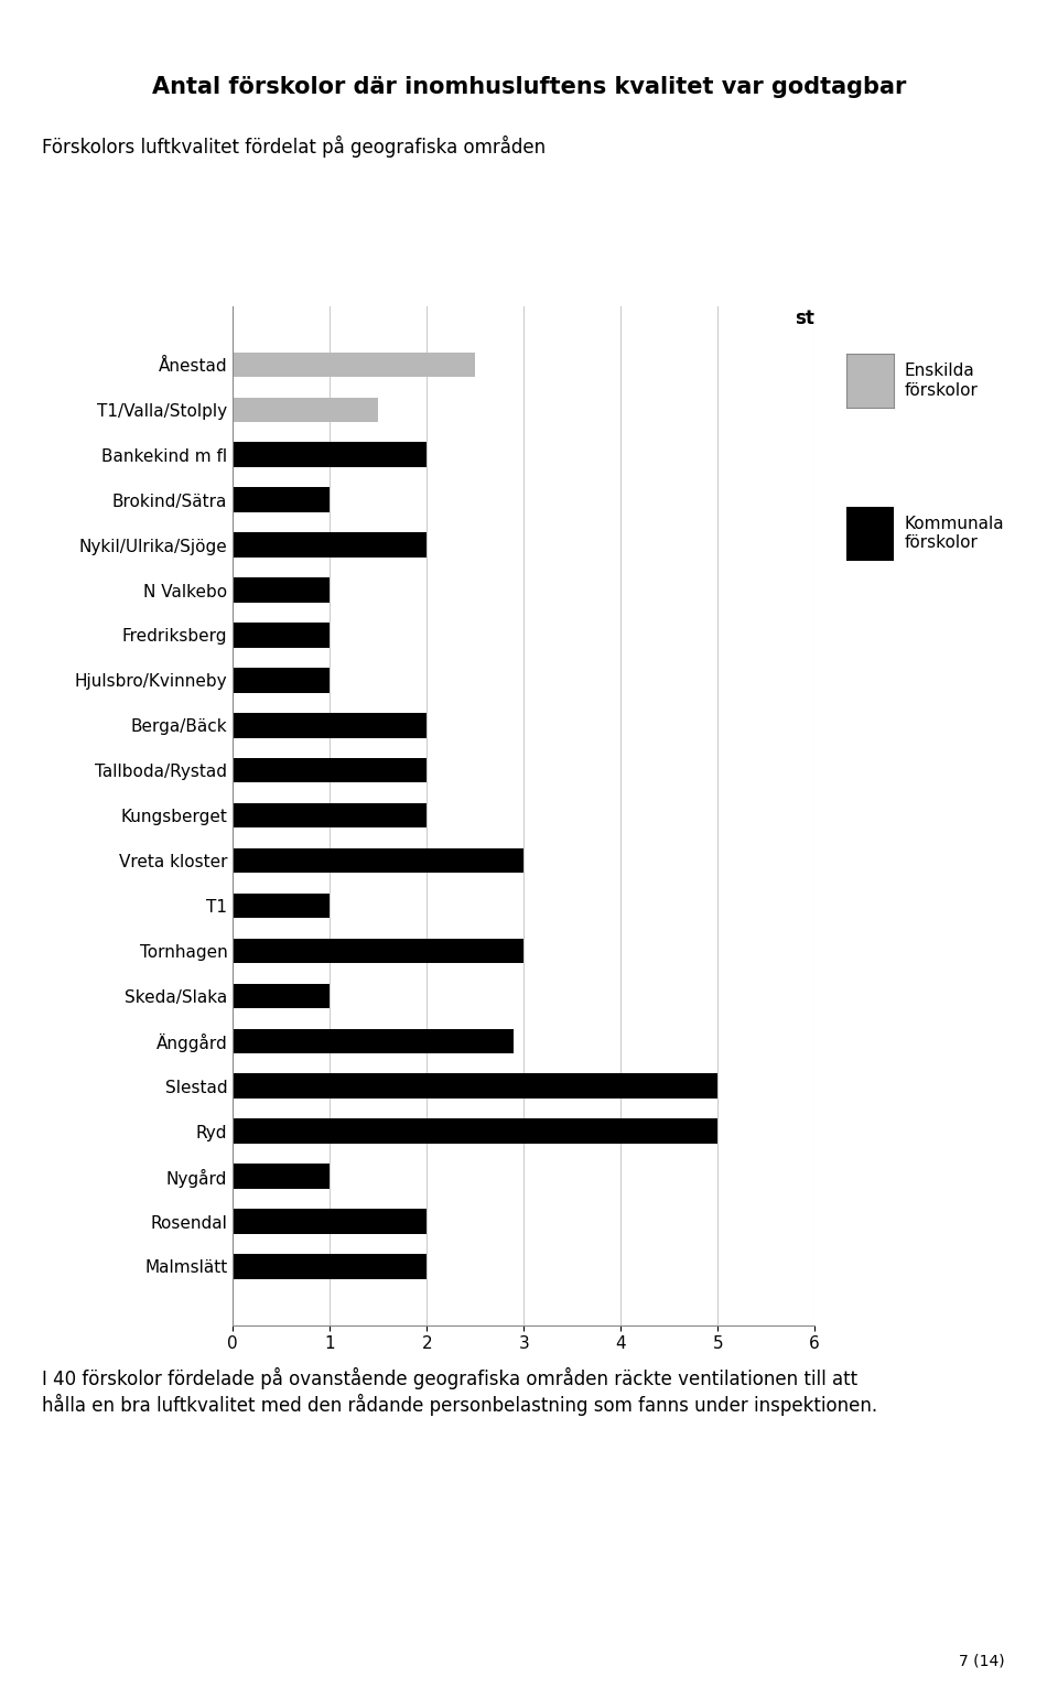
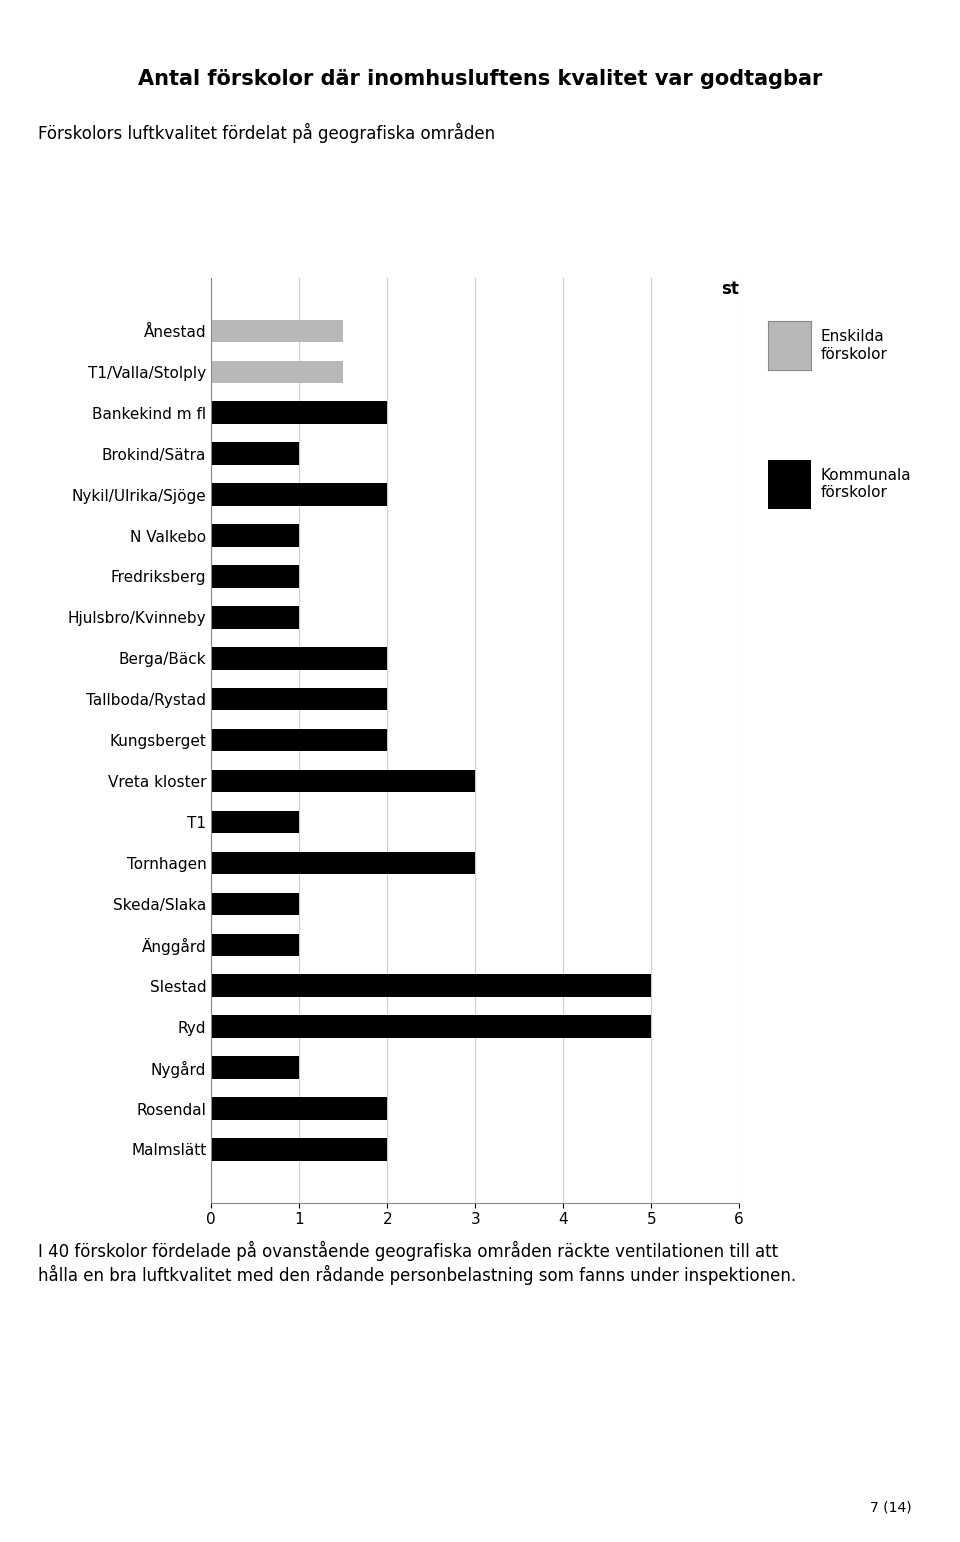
Ånestad: 2.5 -> 1.5
Änggård: 2.9 -> 1.0
